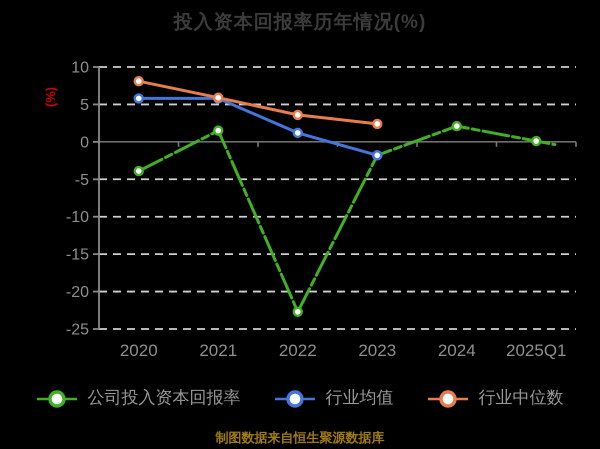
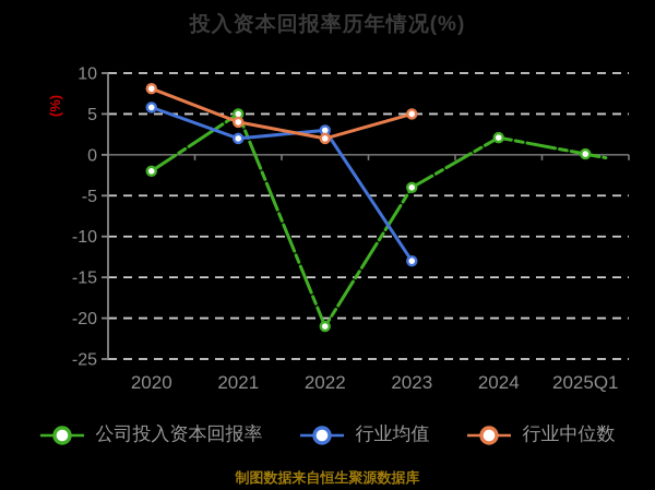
公司投入资本回报率/2020: -4 -> -2
公司投入资本回报率/2021: 2 -> 5
行业均值/2021: 6 -> 2
行业中位数/2021: 6 -> 4
公司投入资本回报率/2022: -23 -> -21
行业均值/2022: 1 -> 3
行业中位数/2022: 4 -> 2
公司投入资本回报率/2023: -2 -> -4
行业均值/2023: -2 -> -13
行业中位数/2023: 2 -> 5
